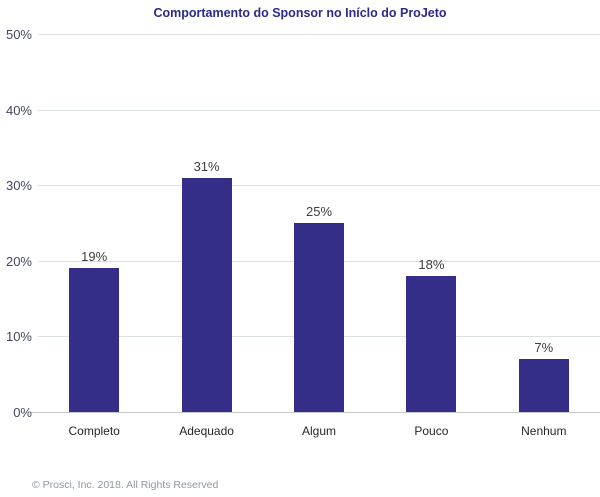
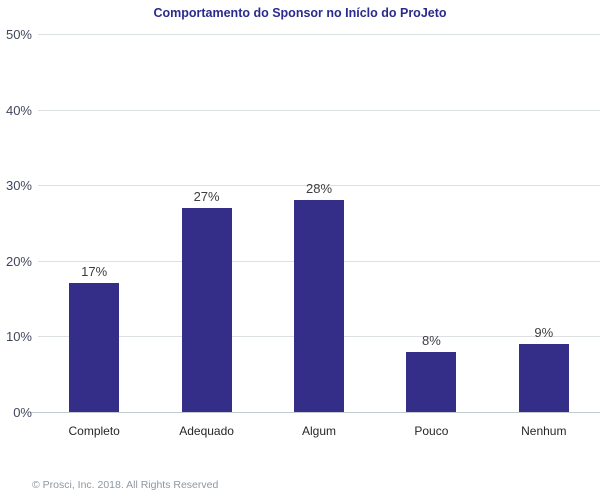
Completo: 19% -> 17%
Adequado: 31% -> 27%
Algum: 25% -> 28%
Pouco: 18% -> 8%
Nenhum: 7% -> 9%
